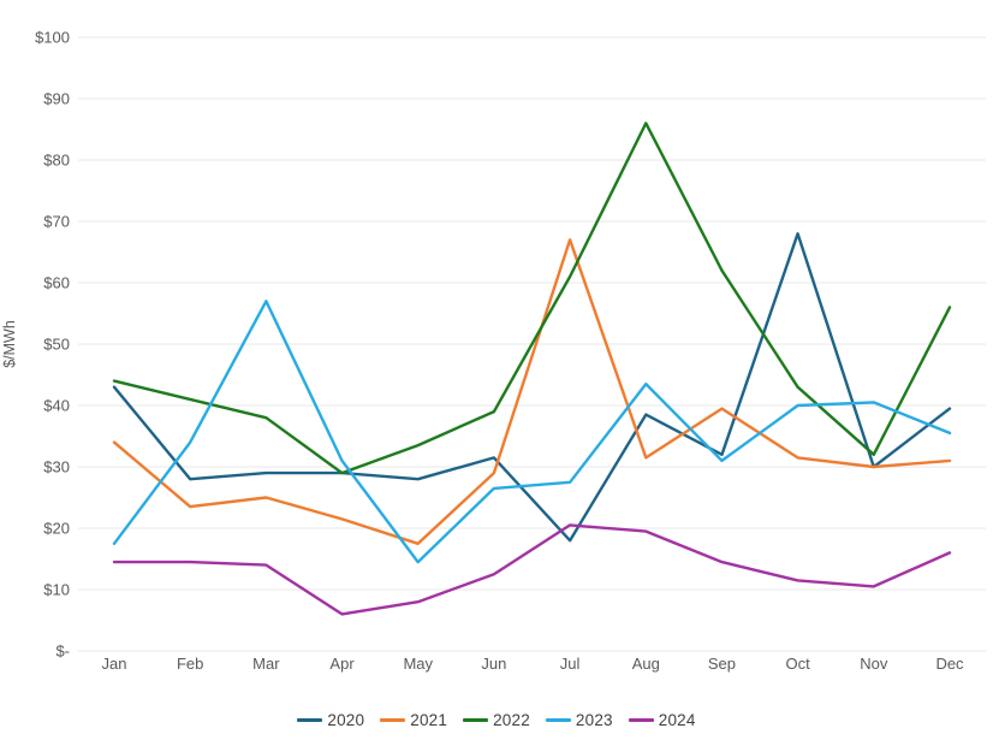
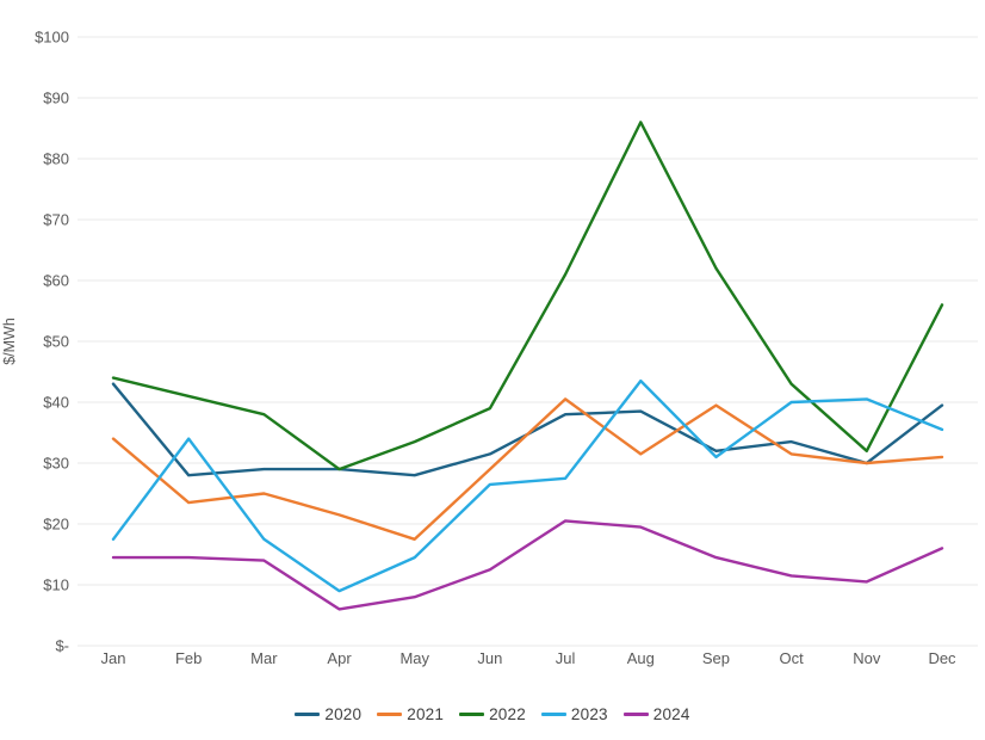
2023/Mar: $57 -> $18
2023/Apr: $31 -> $9
2020/Jul: $18 -> $38
2021/Jul: $67 -> $40
2020/Oct: $68 -> $34
